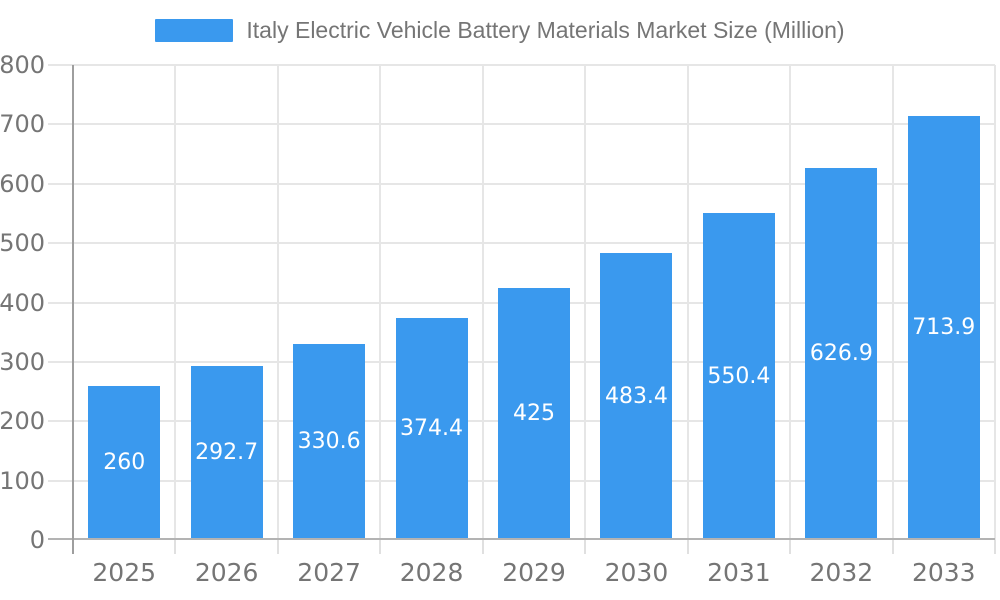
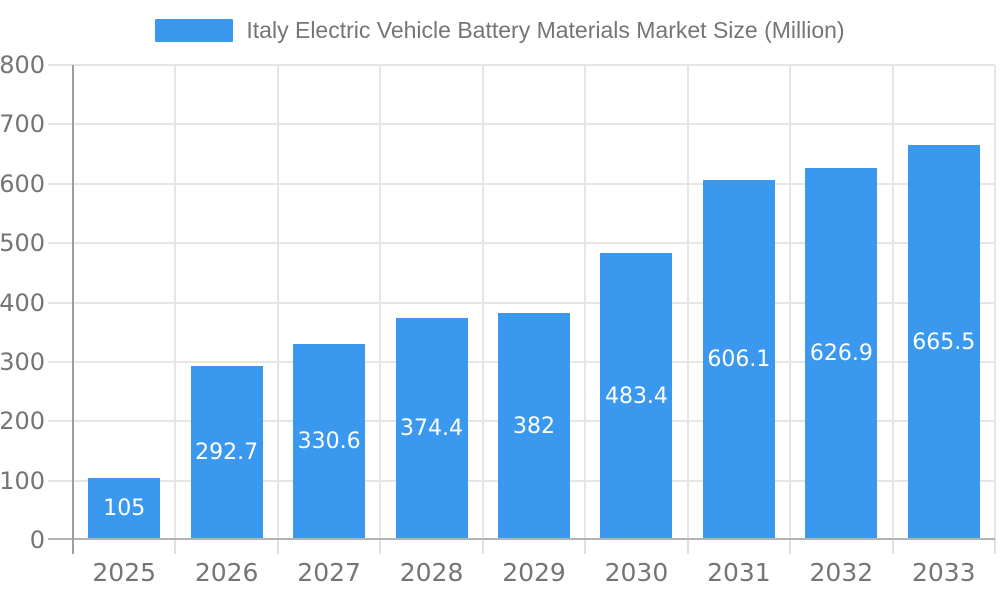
2025: 260 -> 105
2029: 425 -> 382
2031: 550.4 -> 606.1
2033: 713.9 -> 665.5
